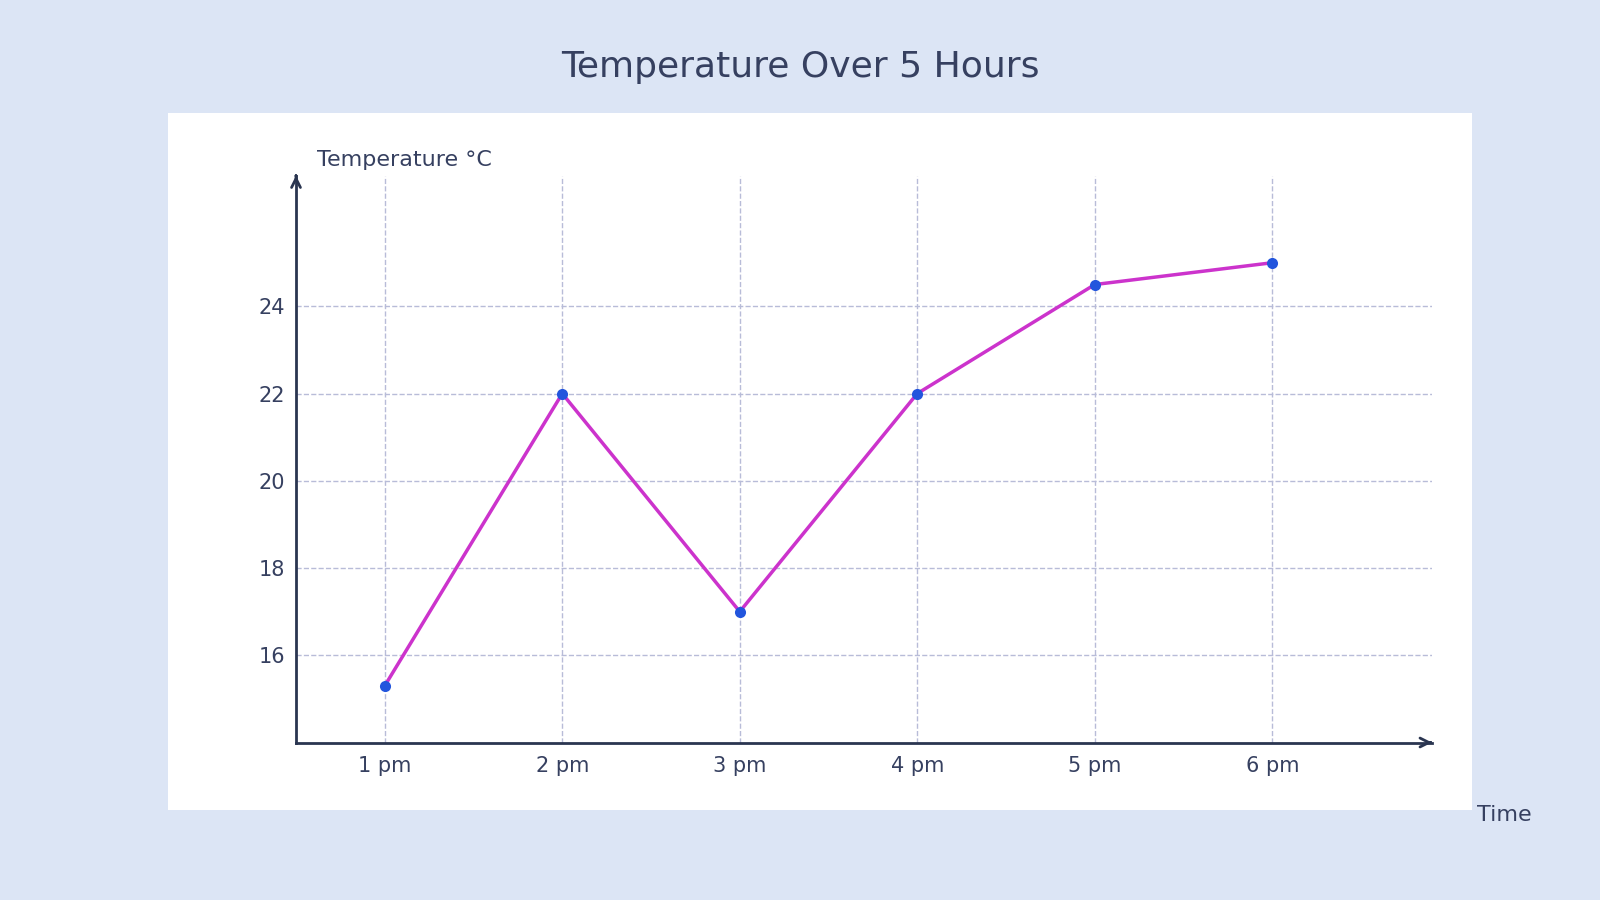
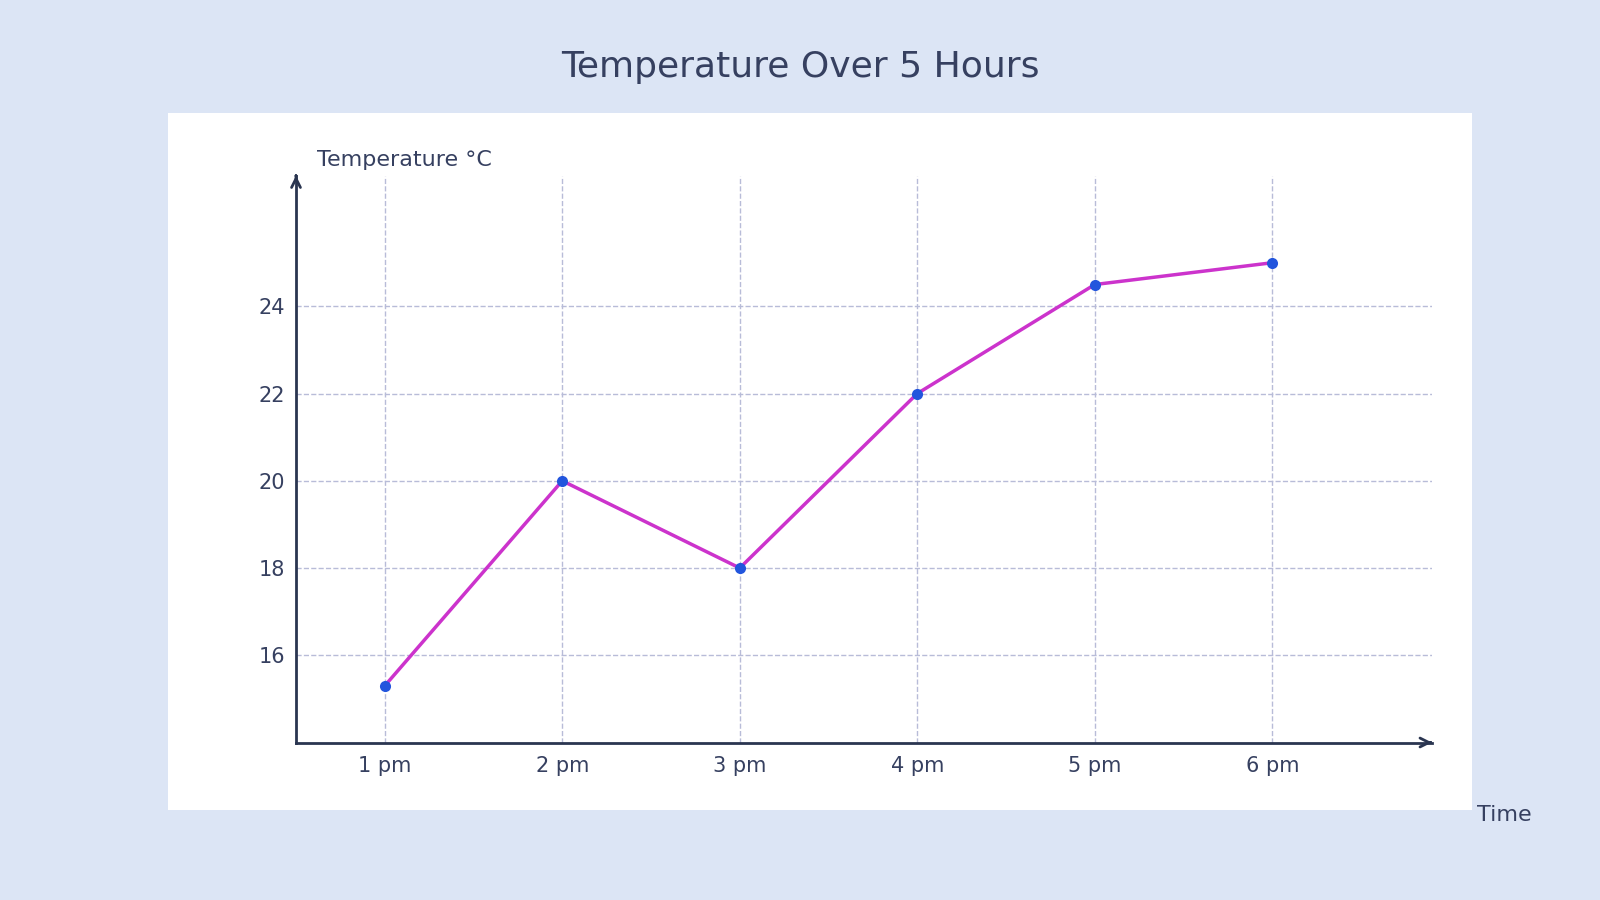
2 pm: 22.0 -> 20.0
3 pm: 17.0 -> 18.0
